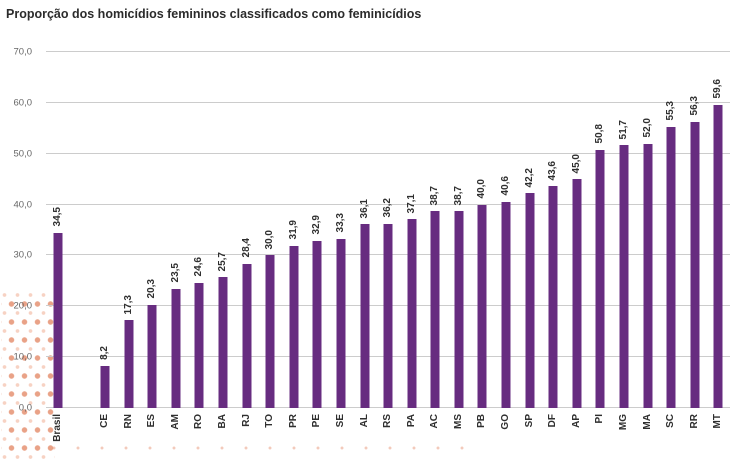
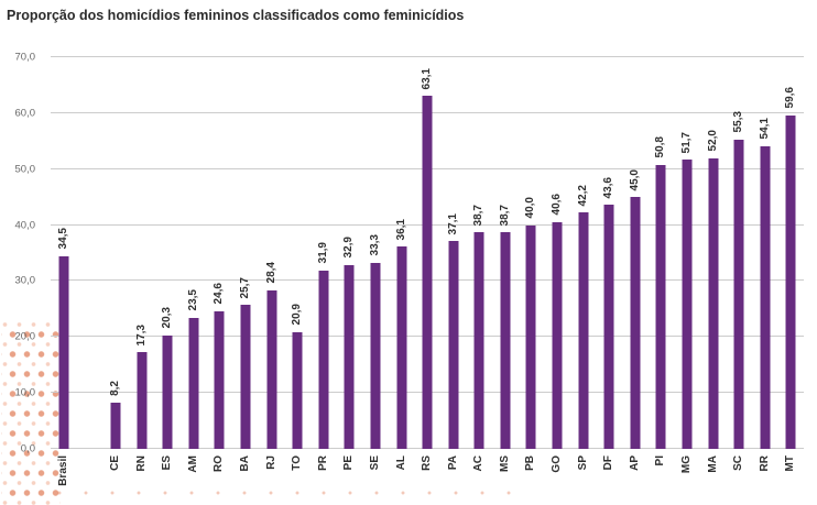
TO: 30,0 -> 20,9
RS: 36,2 -> 63,1
RR: 56,3 -> 54,1
